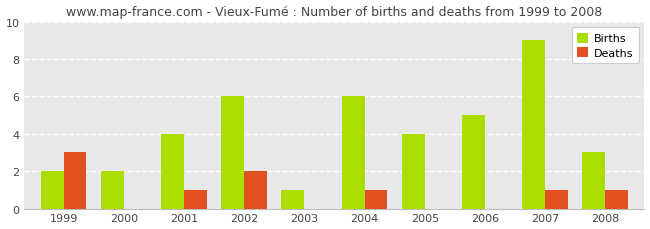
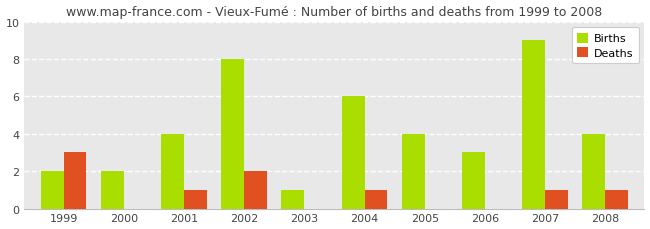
Births/2002: 6 -> 8
Births/2006: 5 -> 3
Births/2008: 3 -> 4
